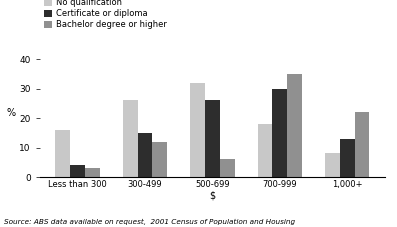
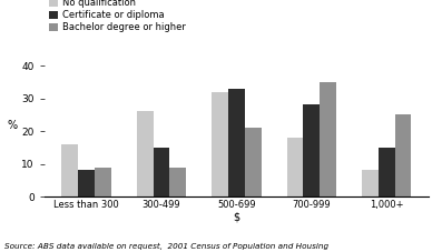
Certificate or diploma/Less than 300: 4 -> 8
Bachelor degree or higher/Less than 300: 3 -> 9
Bachelor degree or higher/300-499: 12 -> 9
Certificate or diploma/500-699: 26 -> 33
Bachelor degree or higher/500-699: 6 -> 21
Certificate or diploma/700-999: 30 -> 28
Certificate or diploma/1,000+: 13 -> 15
Bachelor degree or higher/1,000+: 22 -> 25
